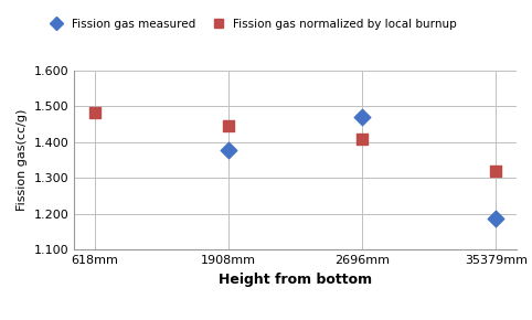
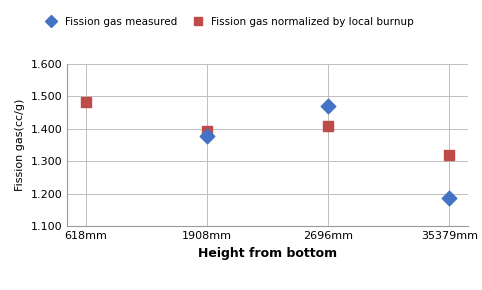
Fission gas normalized by local burnup/1908mm: 1.445 -> 1.393
